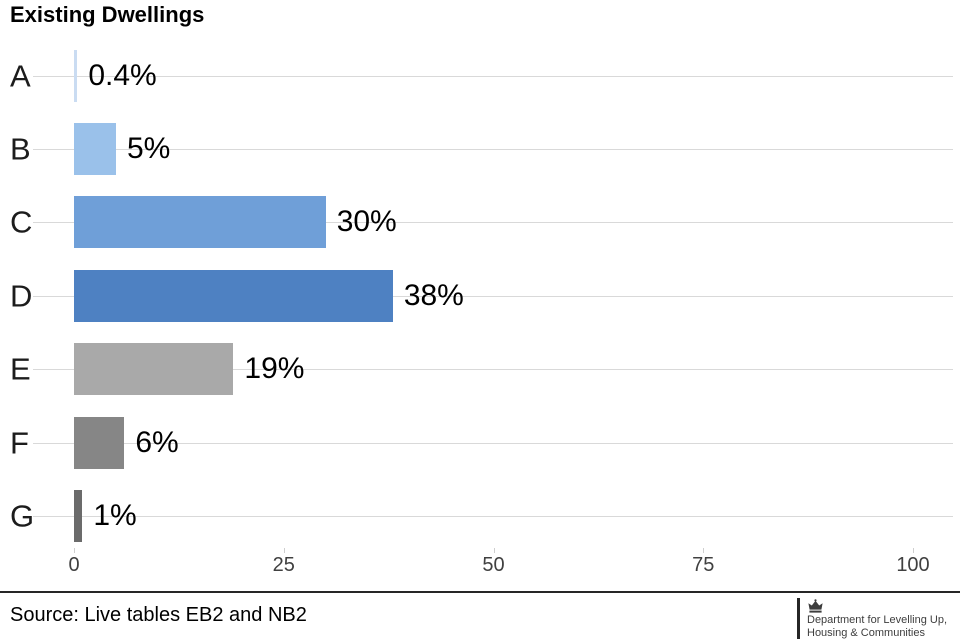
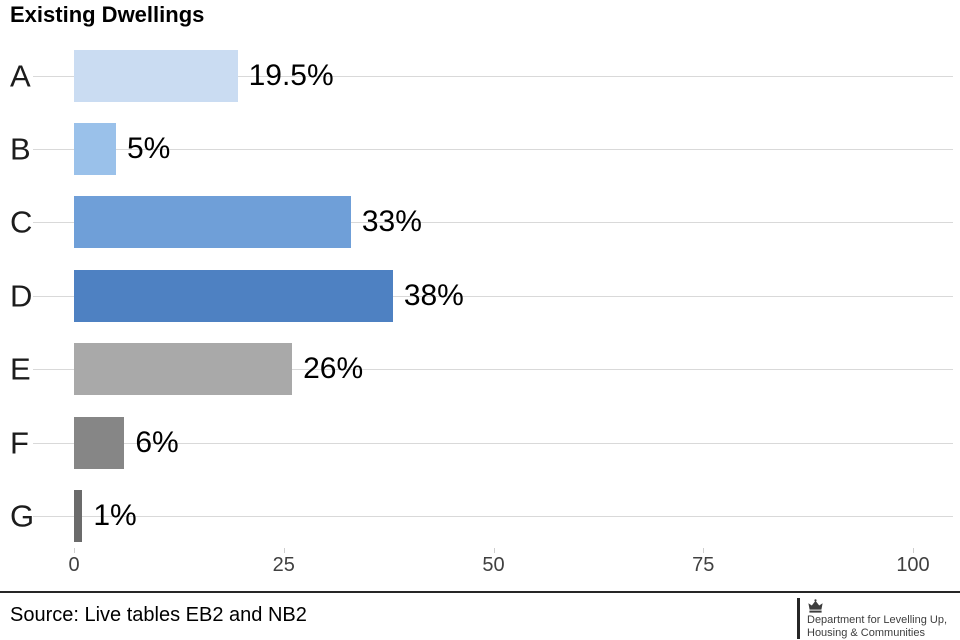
A: 0.4% -> 19.5%
C: 30% -> 33%
E: 19% -> 26%
